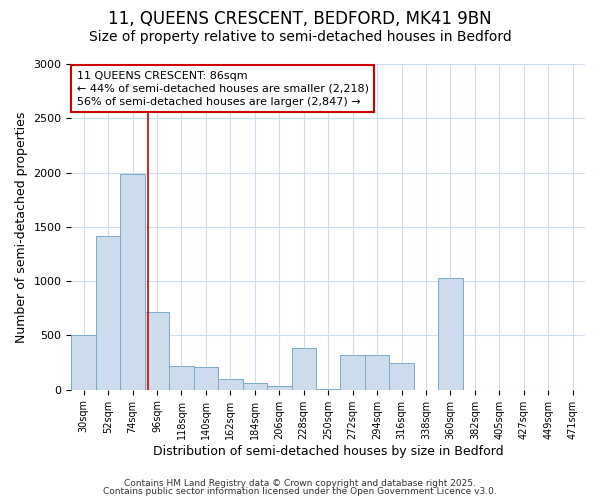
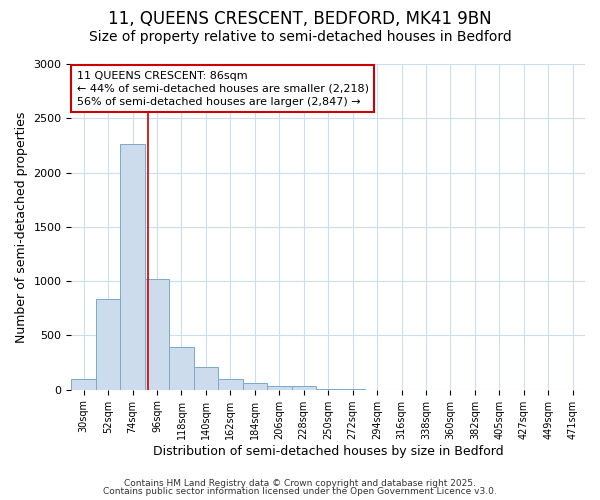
30sqm: 500 -> 100
52sqm: 1420 -> 840
74sqm: 1990 -> 2260
96sqm: 720 -> 1020
118sqm: 220 -> 400
228sqm: 380 -> 30
272sqm: 320 -> 0
294sqm: 320 -> 0
316sqm: 250 -> 0
360sqm: 1030 -> 0
